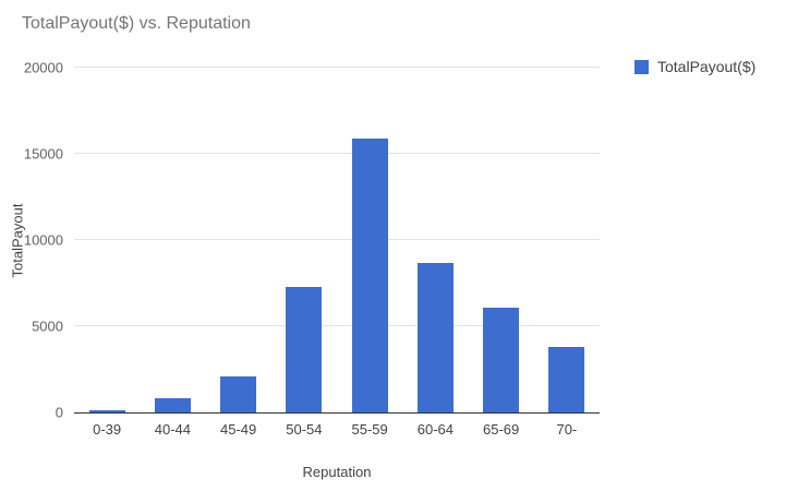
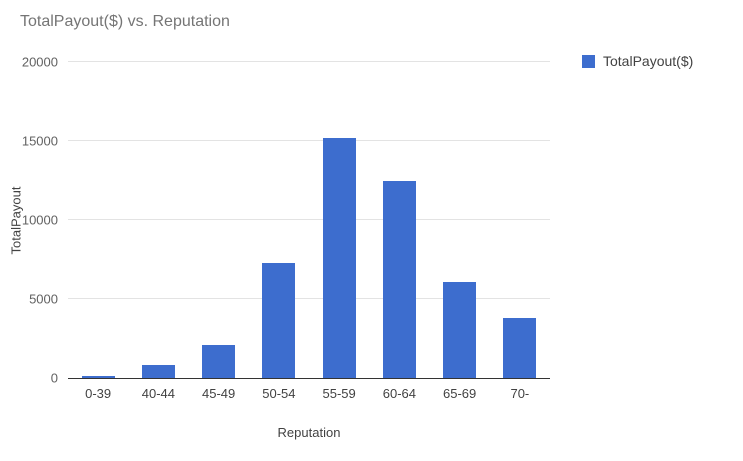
55-59: 15900 -> 15200
60-64: 8700 -> 12500
